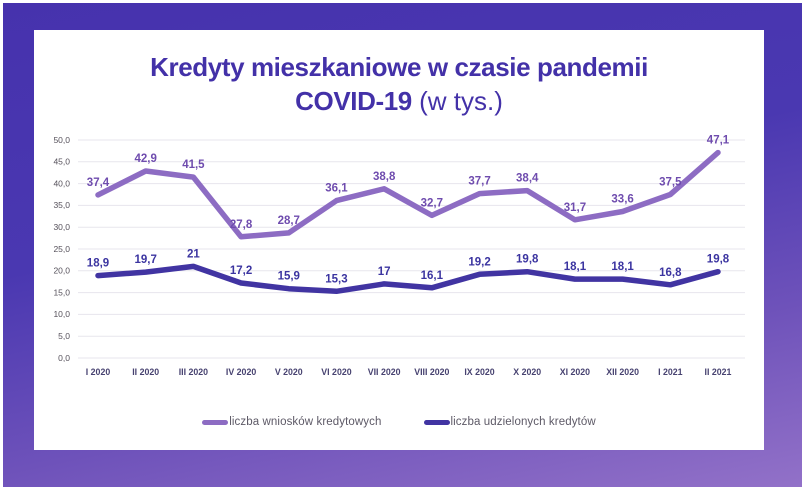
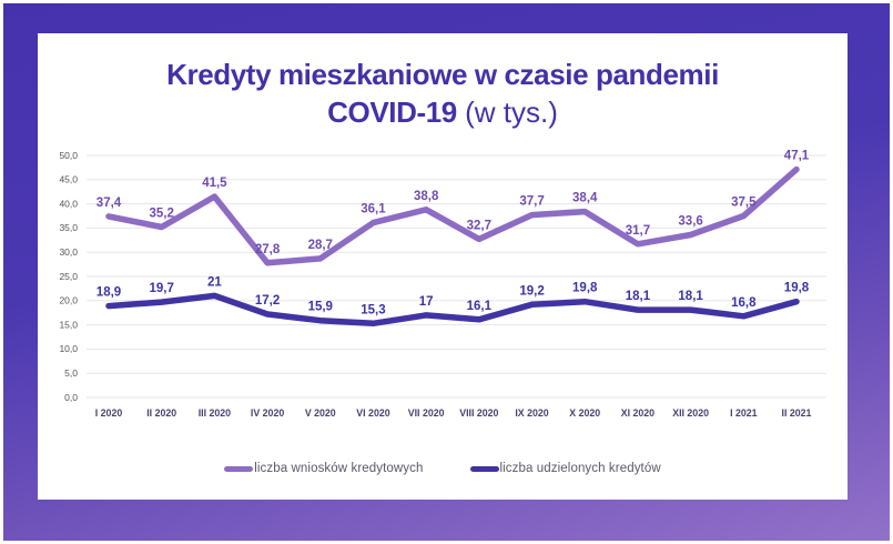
liczba wniosków kredytowych/II 2020: 42,9 -> 35,2
